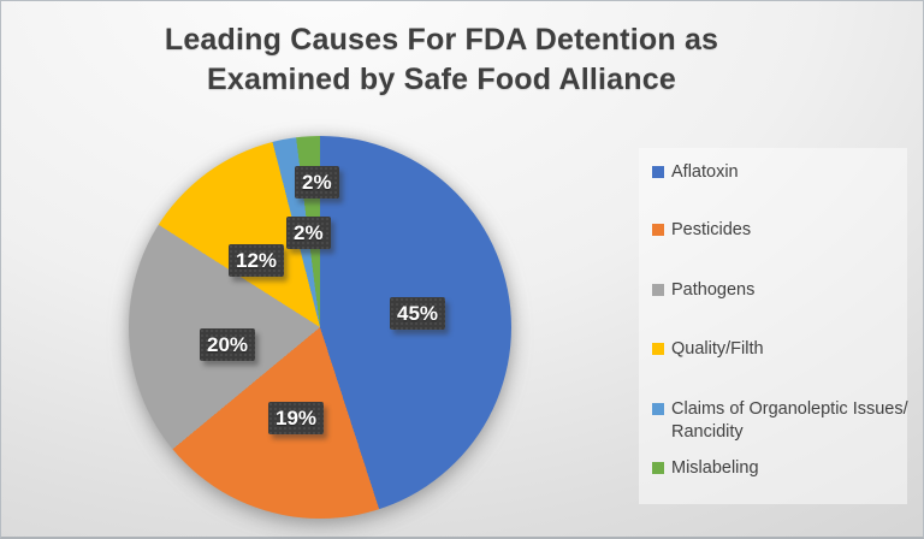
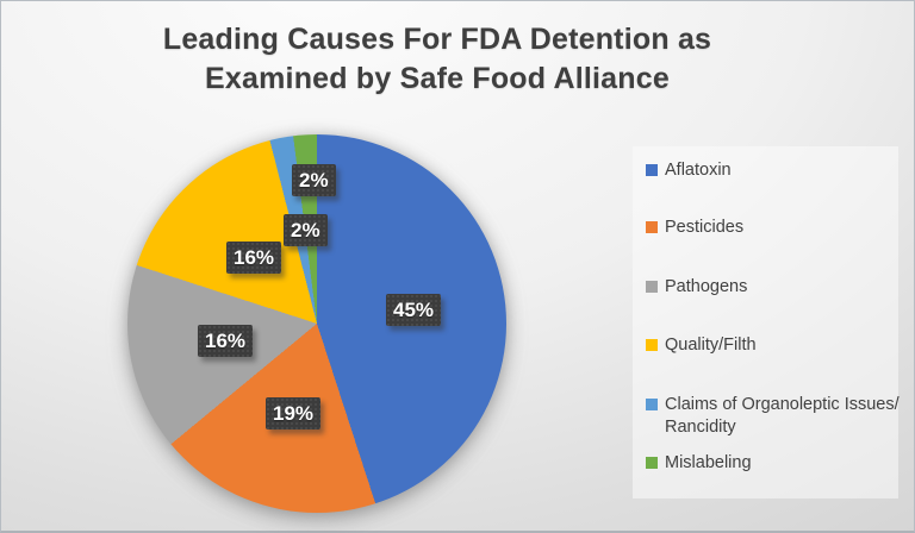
Pathogens: 20% -> 16%
Quality/Filth: 12% -> 16%
